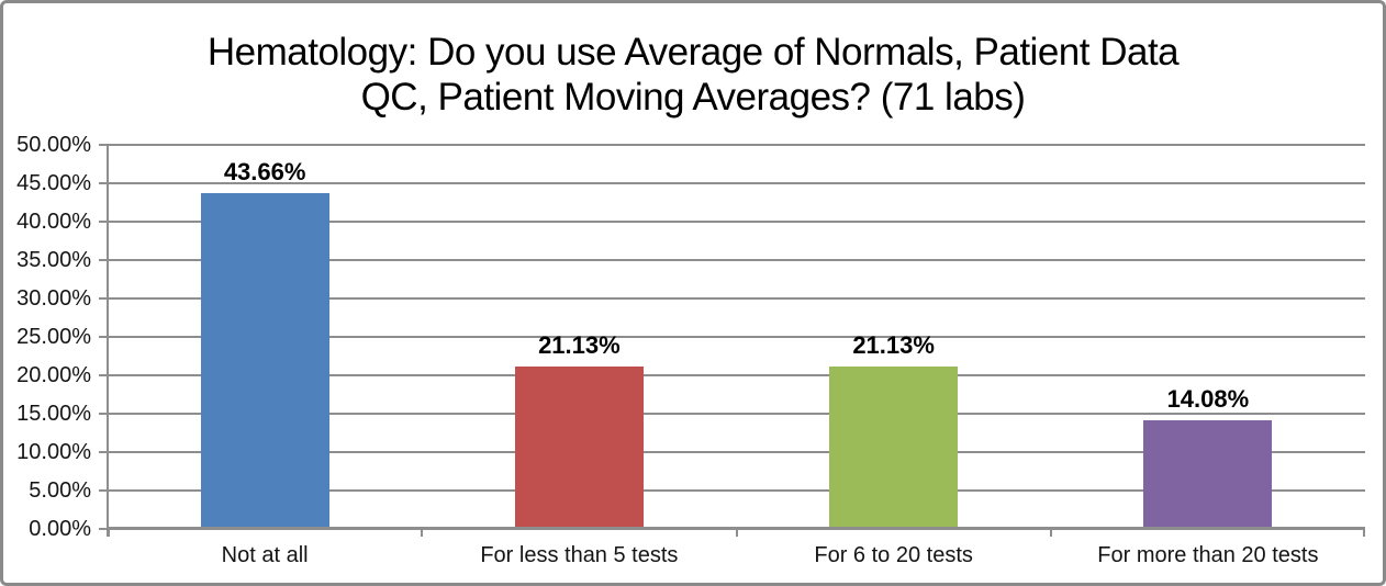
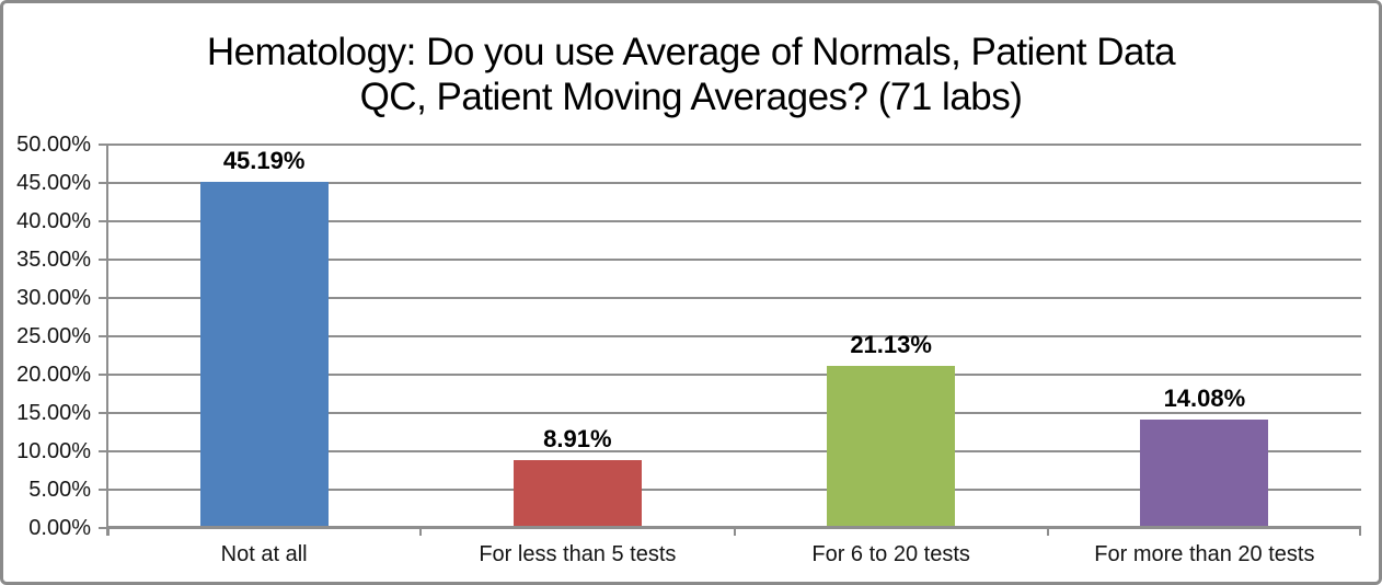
Not at all: 43.66% -> 45.19%
For less than 5 tests: 21.13% -> 8.91%
